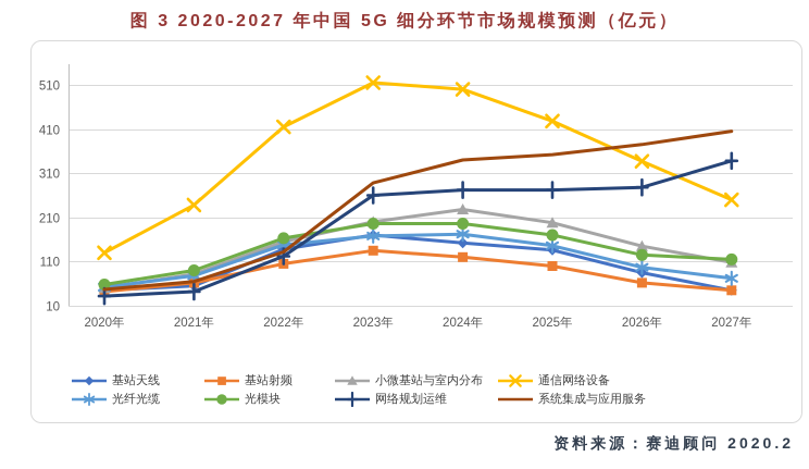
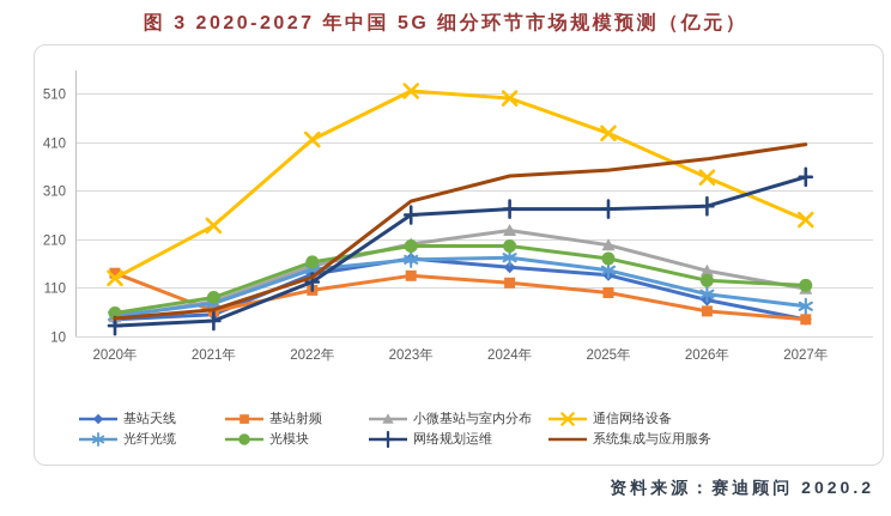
基站射频/2020年: 40 -> 140
